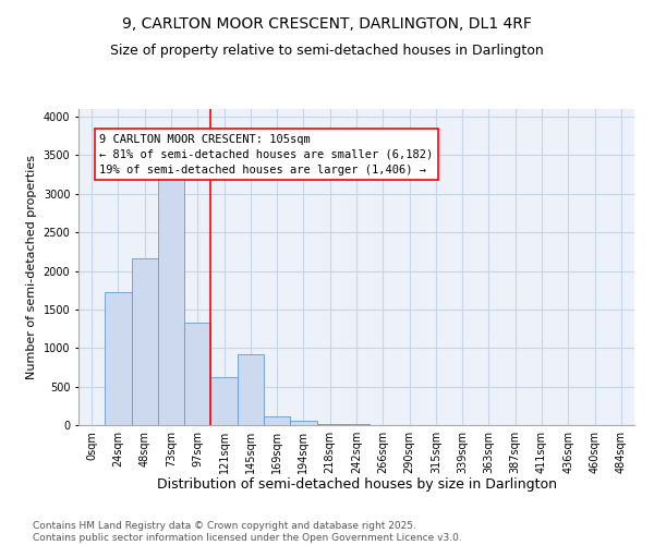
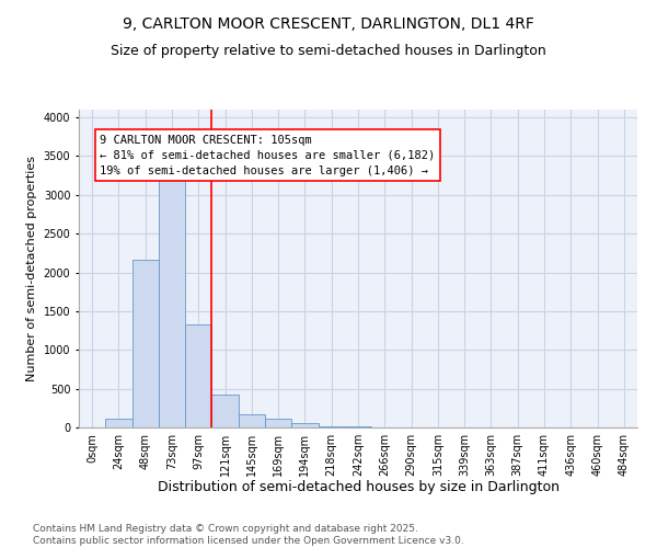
24sqm: 1720 -> 120
121sqm: 620 -> 430
145sqm: 920 -> 180
